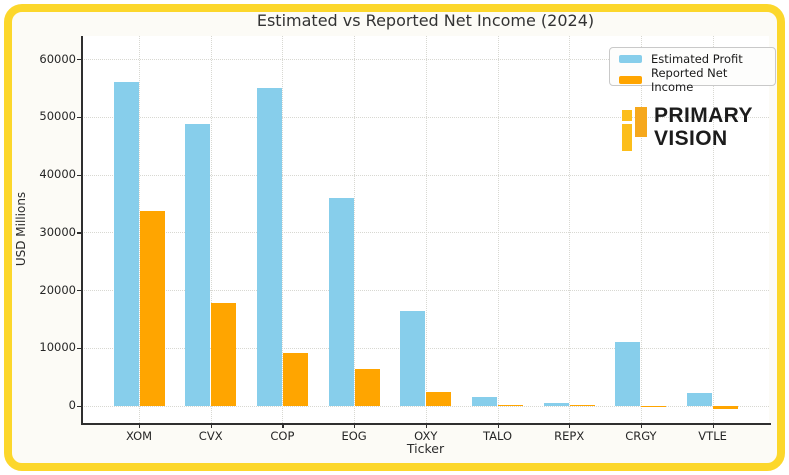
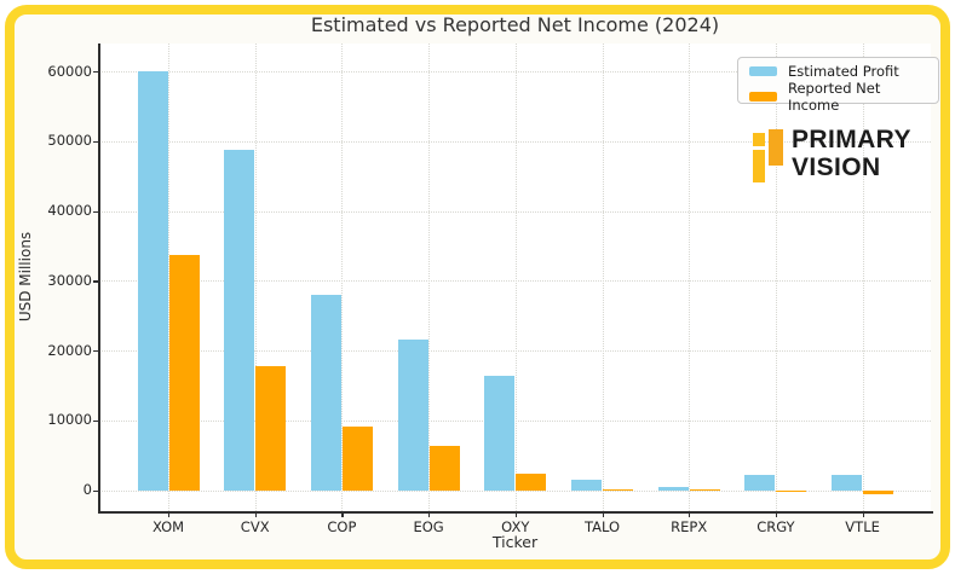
Estimated Profit/XOM: 56000 -> 60000
Estimated Profit/COP: 55000 -> 28000
Estimated Profit/EOG: 36000 -> 22000
Estimated Profit/CRGY: 11000 -> 2000
